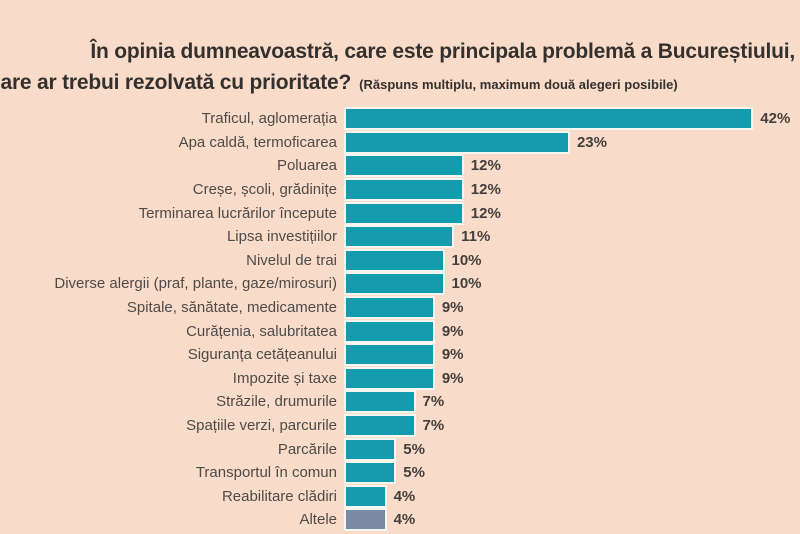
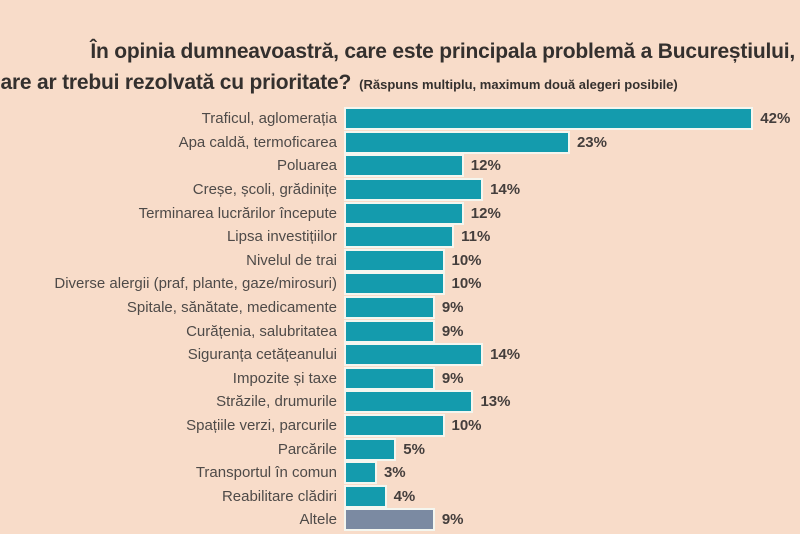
Creșe, școli, grădinițe: 12% -> 14%
Siguranța cetățeanului: 9% -> 14%
Străzile, drumurile: 7% -> 13%
Spațiile verzi, parcurile: 7% -> 10%
Transportul în comun: 5% -> 3%
Altele: 4% -> 9%
